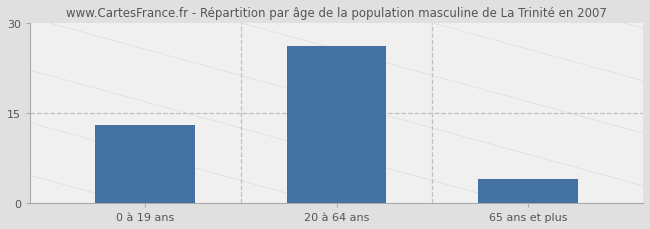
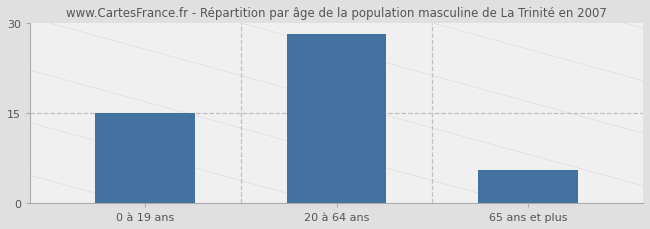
0 à 19 ans: 13.0 -> 15.0
20 à 64 ans: 26.2 -> 28.2
65 ans et plus: 4.0 -> 5.5
